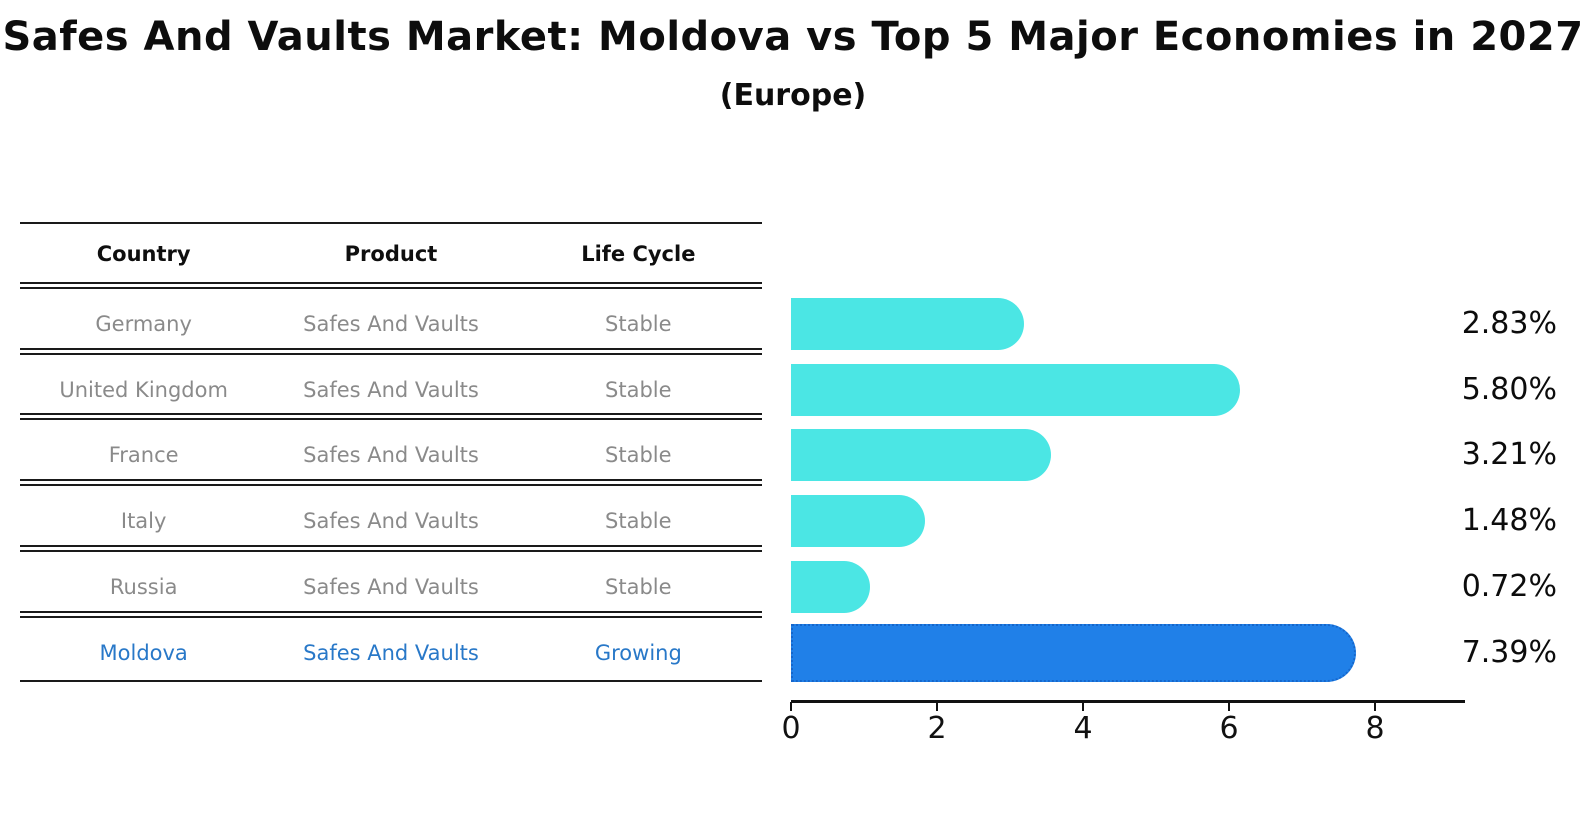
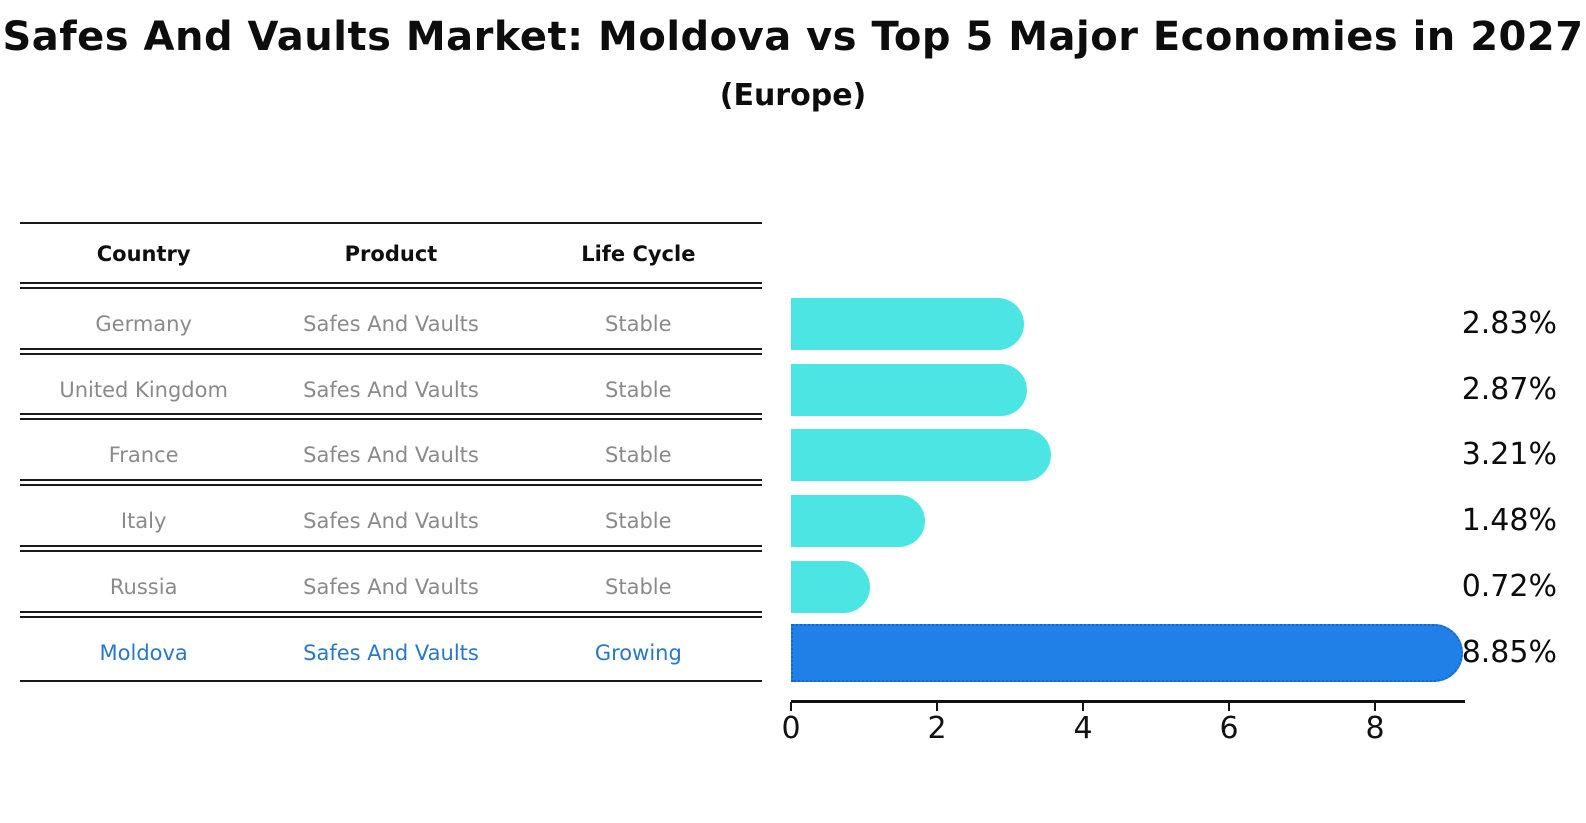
United Kingdom: 5.80% -> 2.87%
Moldova: 7.39% -> 8.85%
